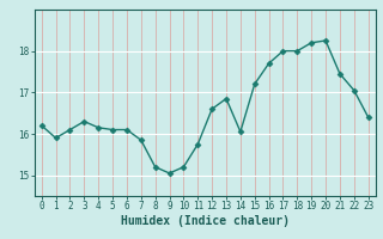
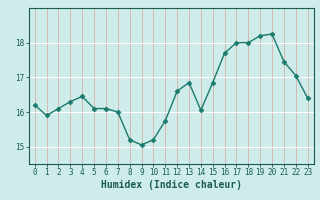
4: 16.15 -> 16.45
7: 15.85 -> 16.00
15: 17.20 -> 16.85
